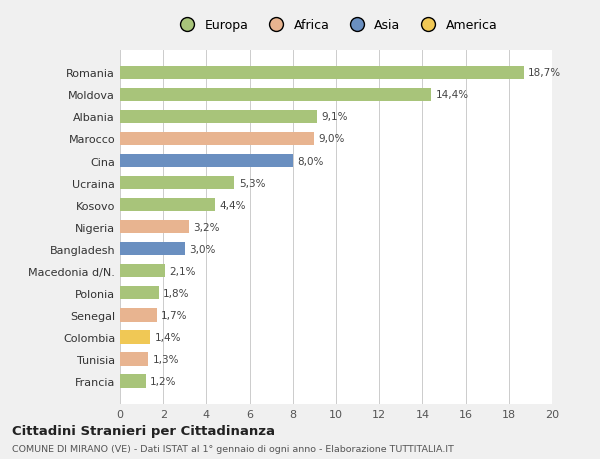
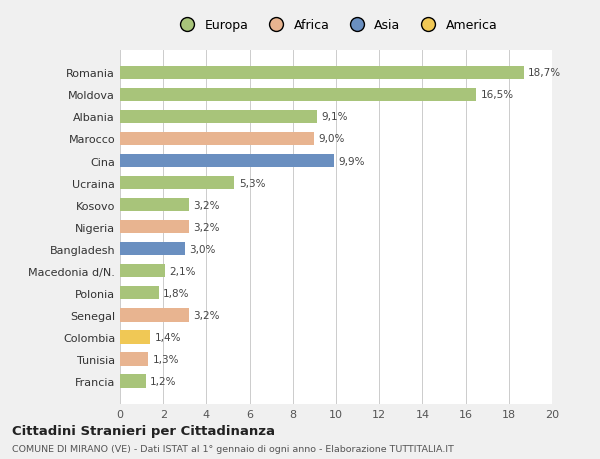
Moldova: 14,4% -> 16,5%
Cina: 8,0% -> 9,9%
Kosovo: 4,4% -> 3,2%
Senegal: 1,7% -> 3,2%
